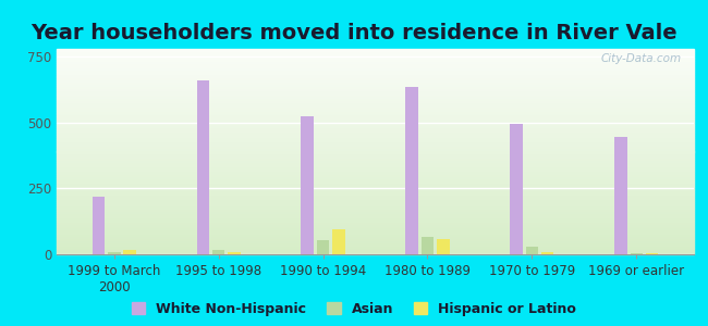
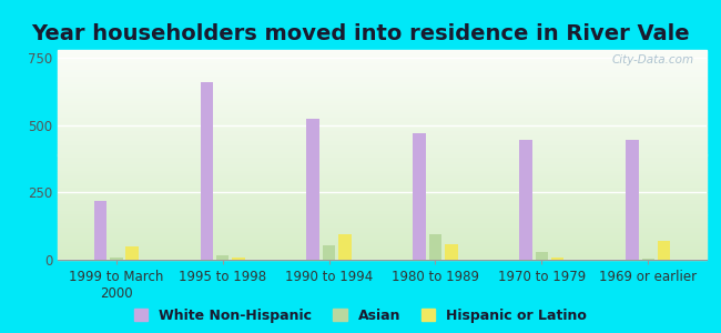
Hispanic or Latino/1999 to March 2000: 15 -> 50
White Non-Hispanic/1980 to 1989: 635 -> 470
Asian/1980 to 1989: 65 -> 95
White Non-Hispanic/1970 to 1979: 495 -> 445
Hispanic or Latino/1969 or earlier: 4 -> 70
